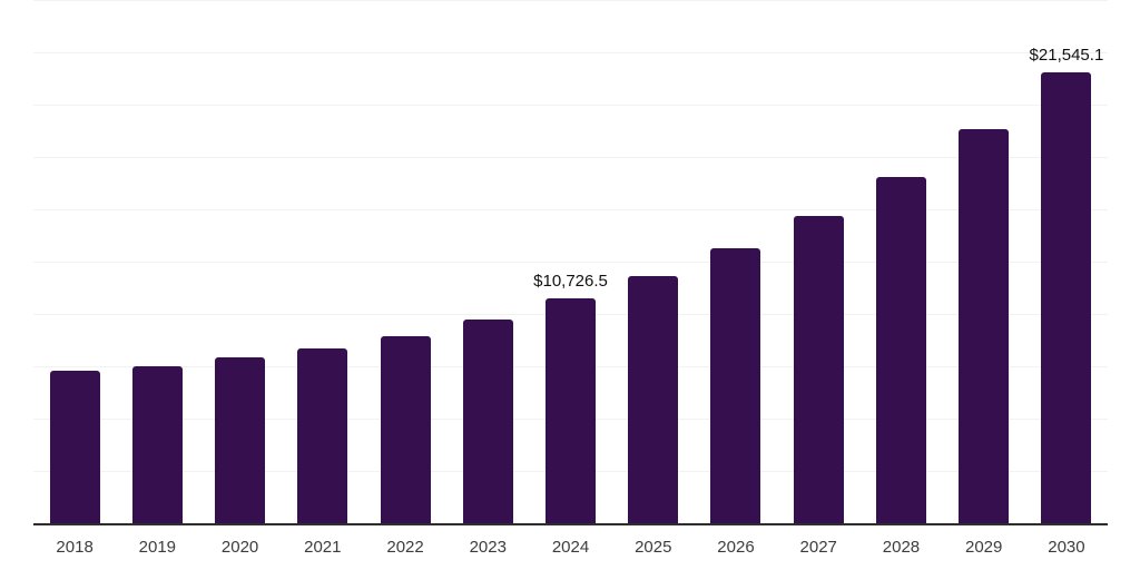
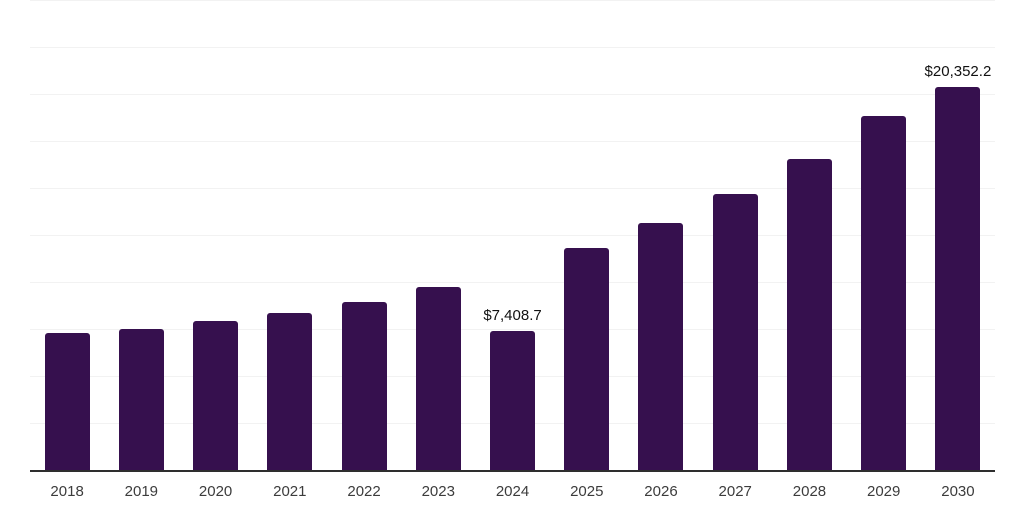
2024: $10,726.5 -> $7,408.7
2030: $21,545.1 -> $20,352.2
